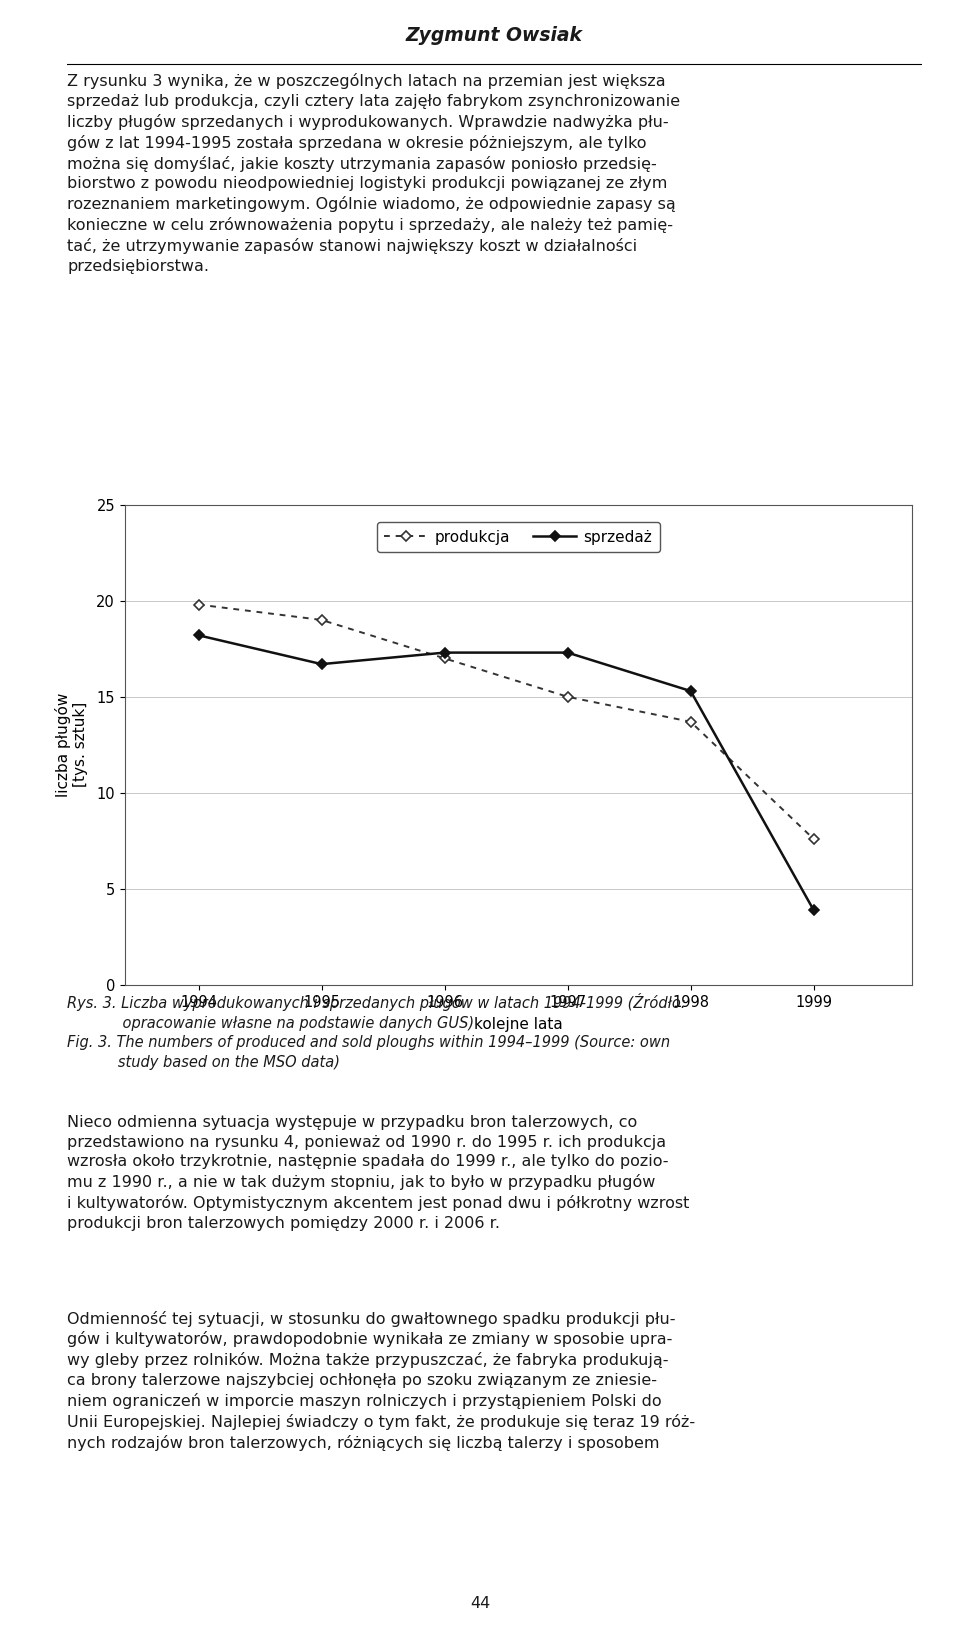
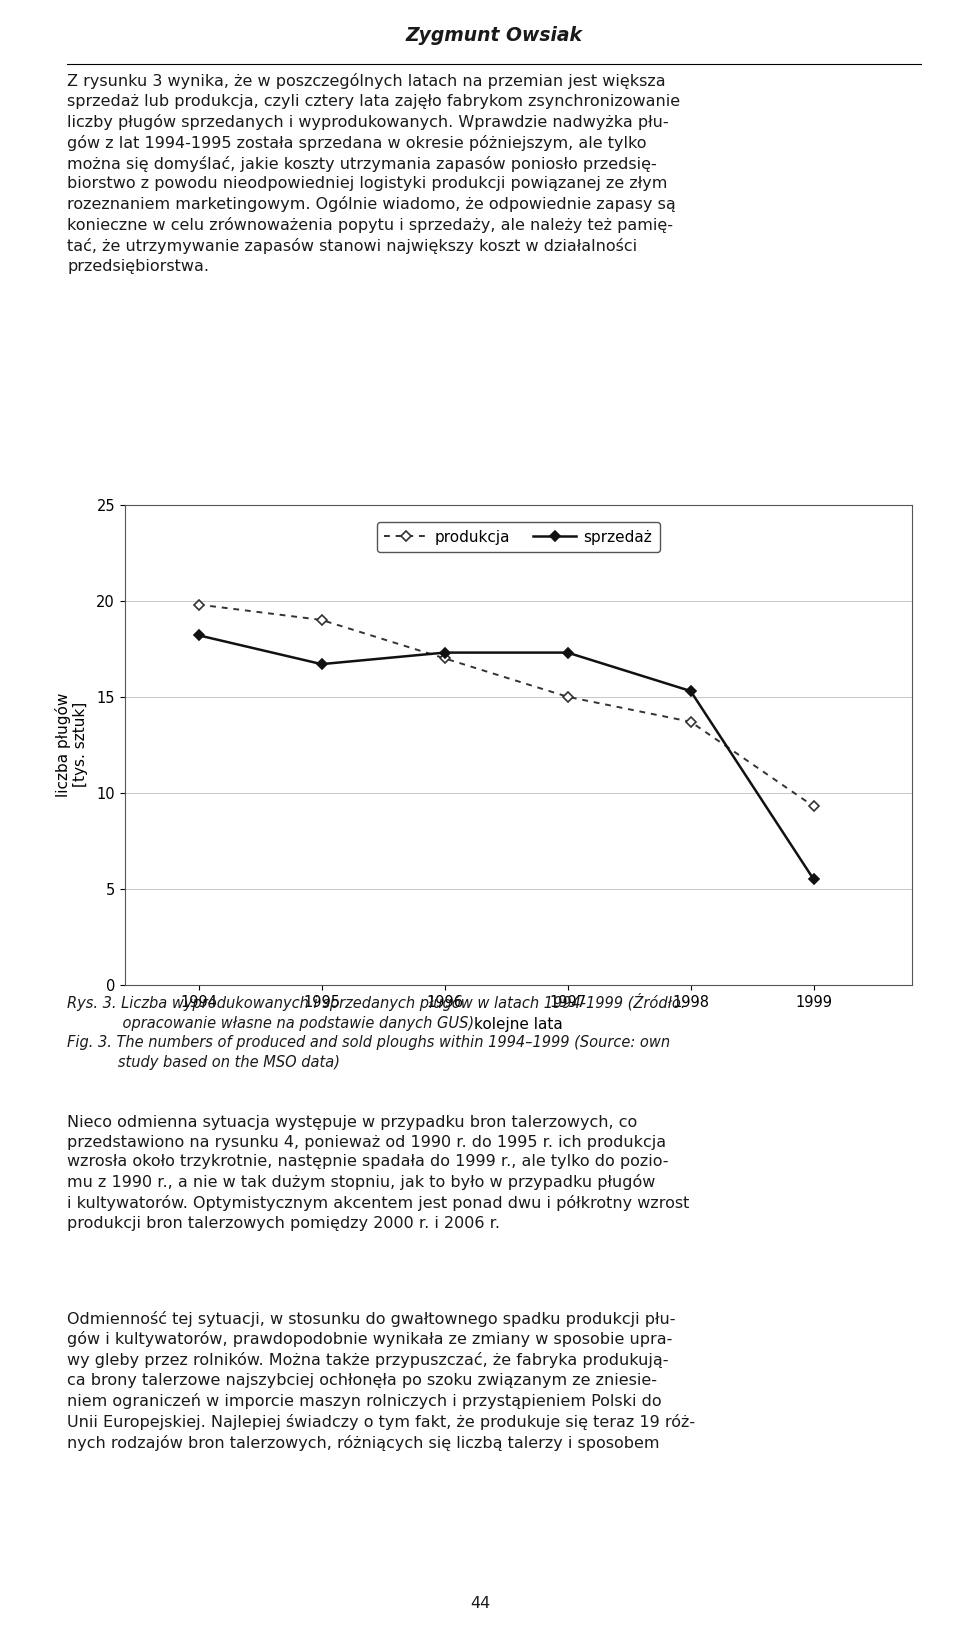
produkcja/1999: 7.6 -> 9.3
sprzedaż/1999: 3.9 -> 5.5
